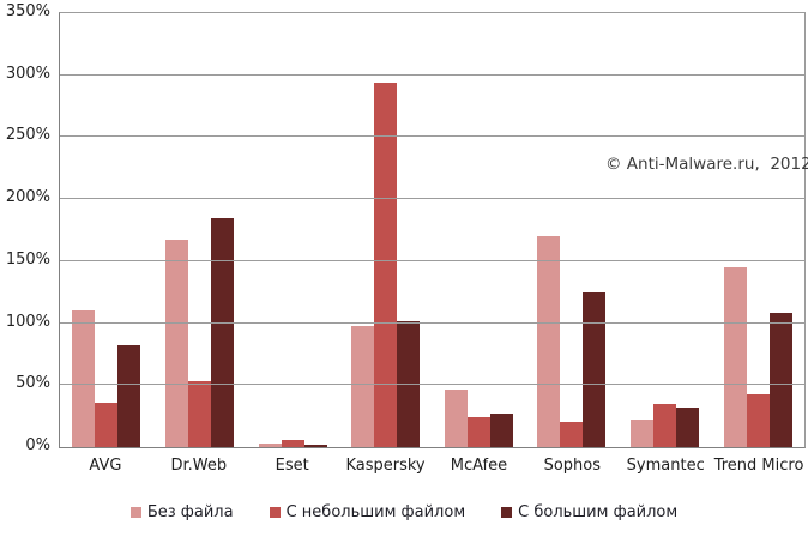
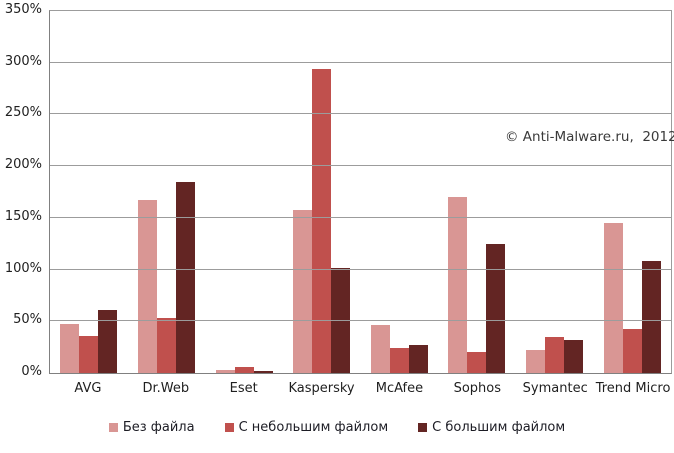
Без файла/AVG: 110% -> 47%
С большим файлом/AVG: 82% -> 61%
Без файла/Kaspersky: 98% -> 158%
